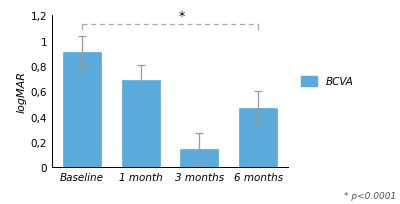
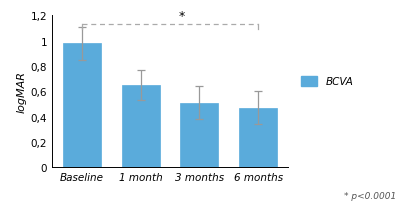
Baseline: 0,91 -> 0,98
1 month: 0,69 -> 0,65
3 months: 0,14 -> 0,51
